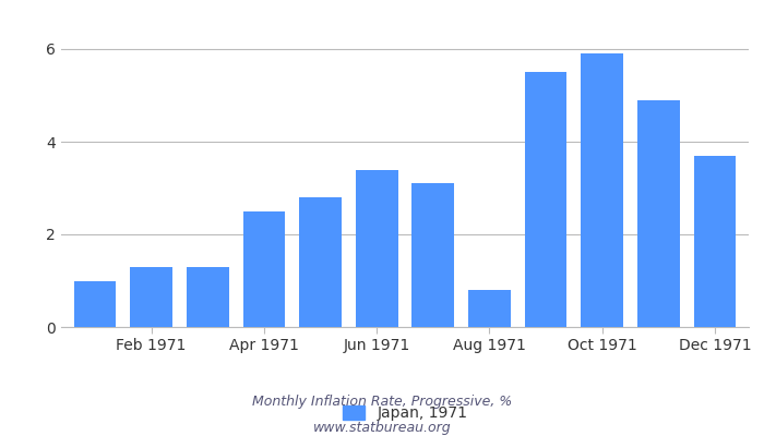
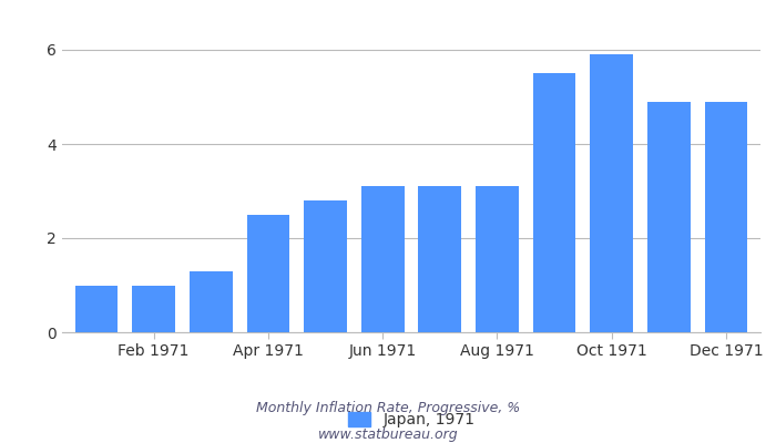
Feb 1971: 1.3 -> 1.0
Jun 1971: 3.4 -> 3.1
Aug 1971: 0.8 -> 3.1
Dec 1971: 3.7 -> 4.9
